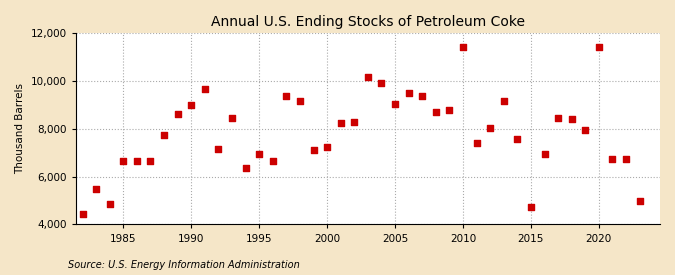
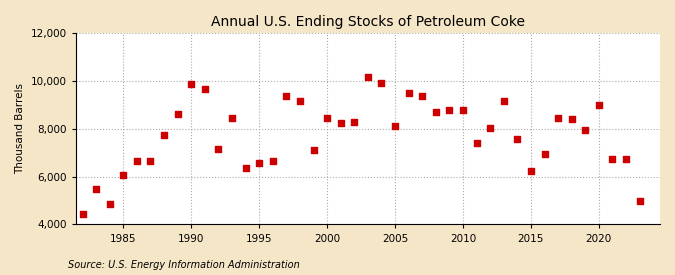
1985: 6,650 -> 6,050
1990: 9,000 -> 9,850
1995: 6,950 -> 6,550
2000: 7,250 -> 8,450
2005: 9,050 -> 8,100
2010: 11,400 -> 8,800
2015: 4,750 -> 6,250
2020: 11,400 -> 9,000
